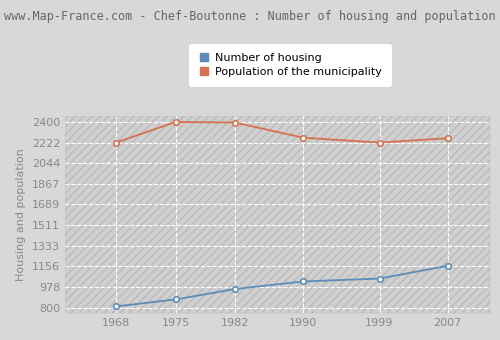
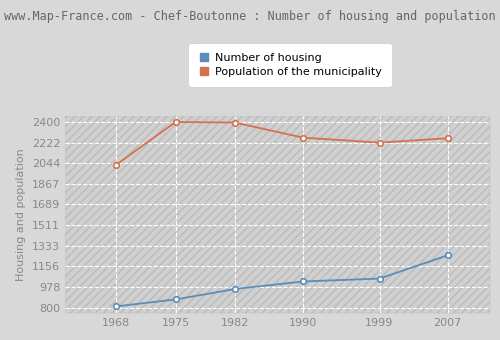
Population of the municipality/1968: 2220 -> 2030
Number of housing/2007: 1160 -> 1250
